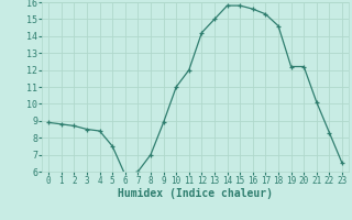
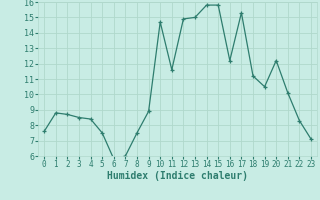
0: 8.9 -> 7.6
8: 7.0 -> 7.5
10: 11.0 -> 14.7
11: 12.0 -> 11.6
12: 14.2 -> 14.9
16: 15.6 -> 12.2
18: 14.6 -> 11.2
19: 12.2 -> 10.5
23: 6.5 -> 7.1
